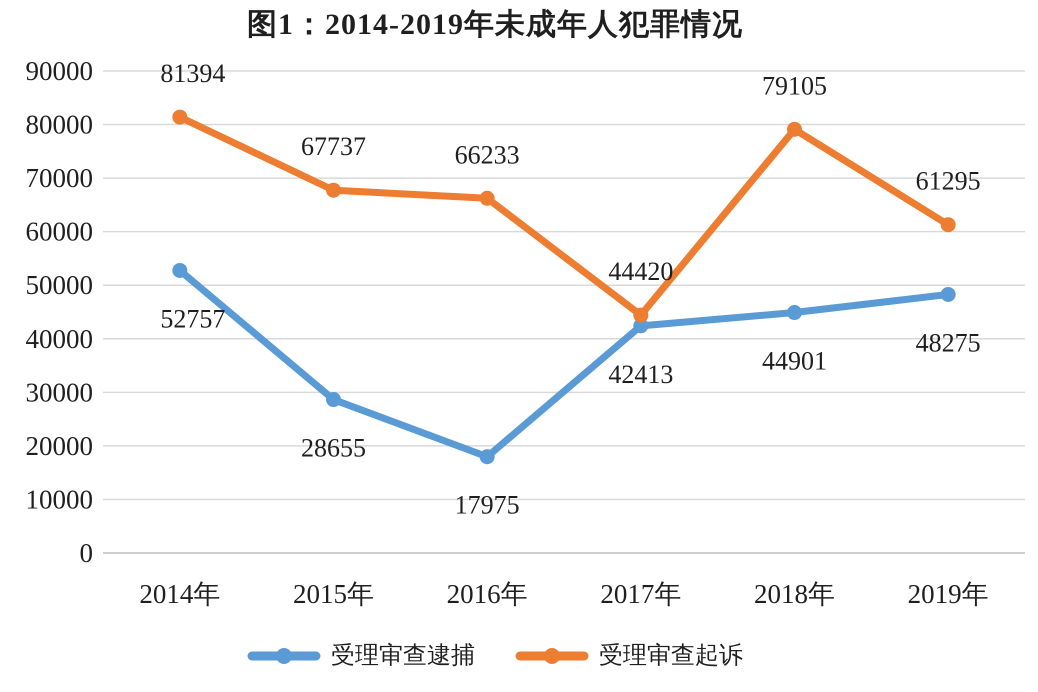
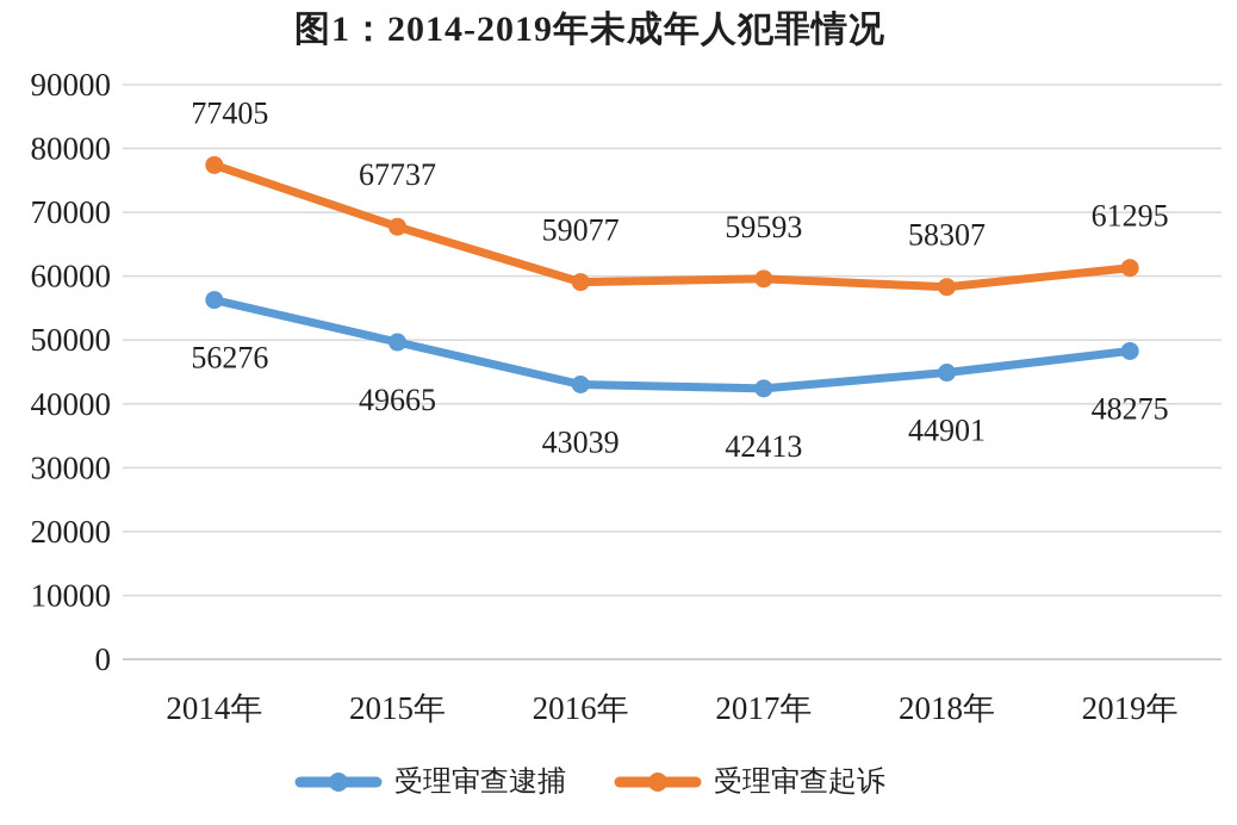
受理审查逮捕/2014年: 52757 -> 56276
受理审查起诉/2014年: 81394 -> 77405
受理审查逮捕/2015年: 28655 -> 49665
受理审查逮捕/2016年: 17975 -> 43039
受理审查起诉/2016年: 66233 -> 59077
受理审查起诉/2017年: 44420 -> 59593
受理审查起诉/2018年: 79105 -> 58307
